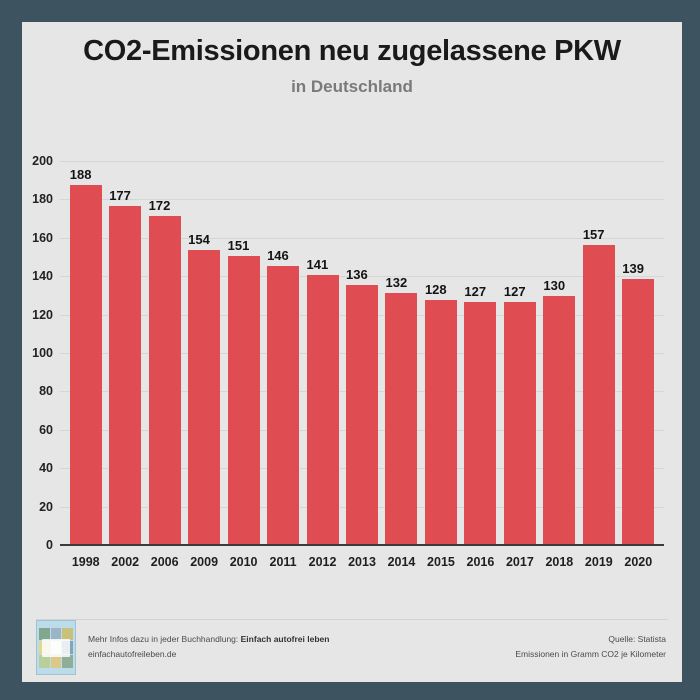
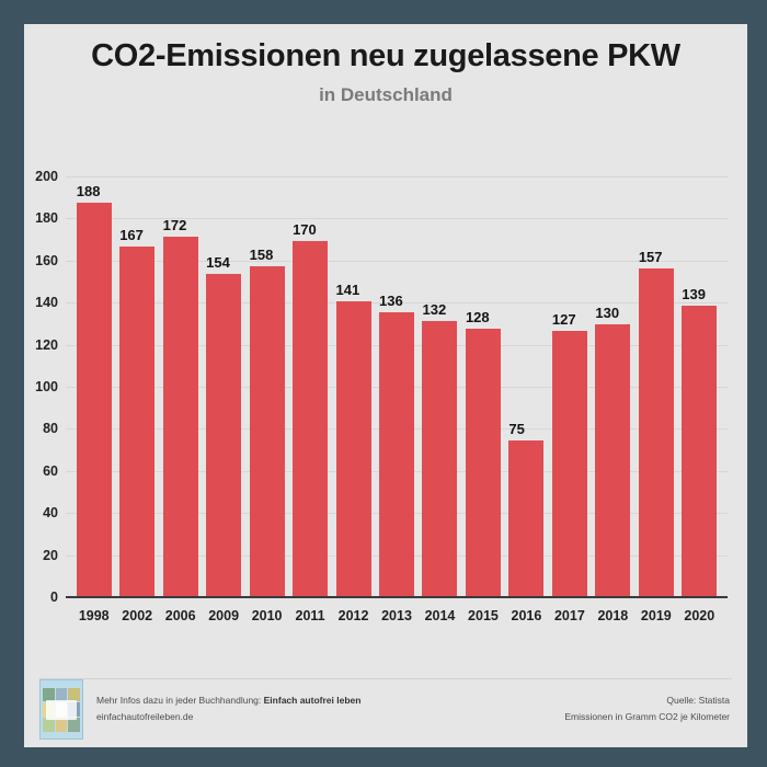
2002: 177 -> 167
2010: 151 -> 158
2011: 146 -> 170
2016: 127 -> 75
